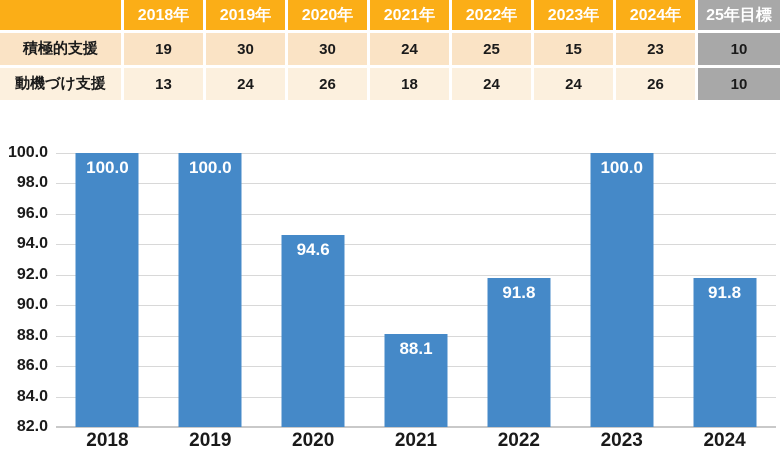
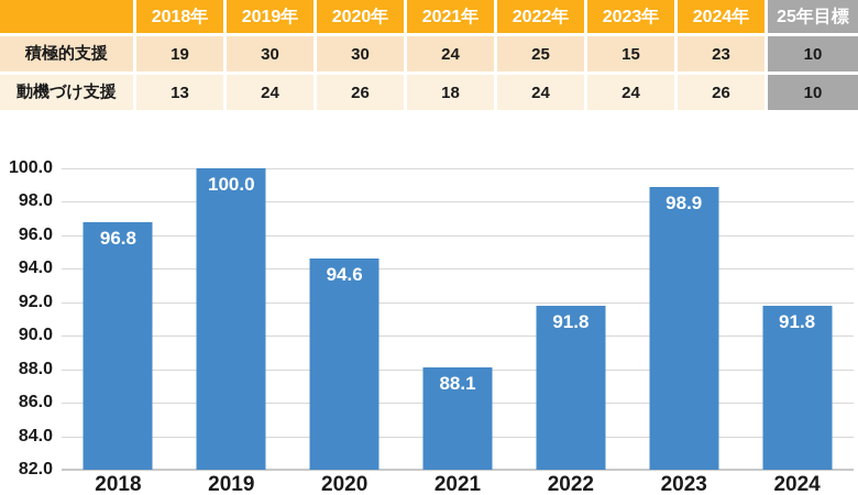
2018: 100.0 -> 96.8
2023: 100.0 -> 98.9
